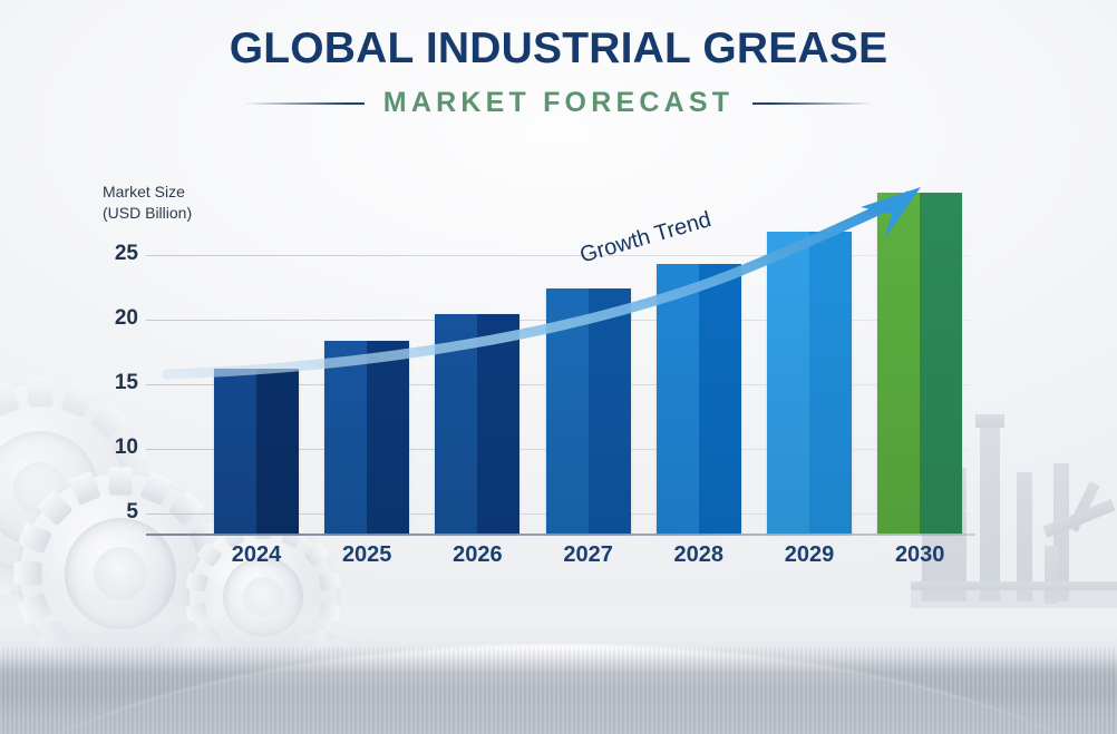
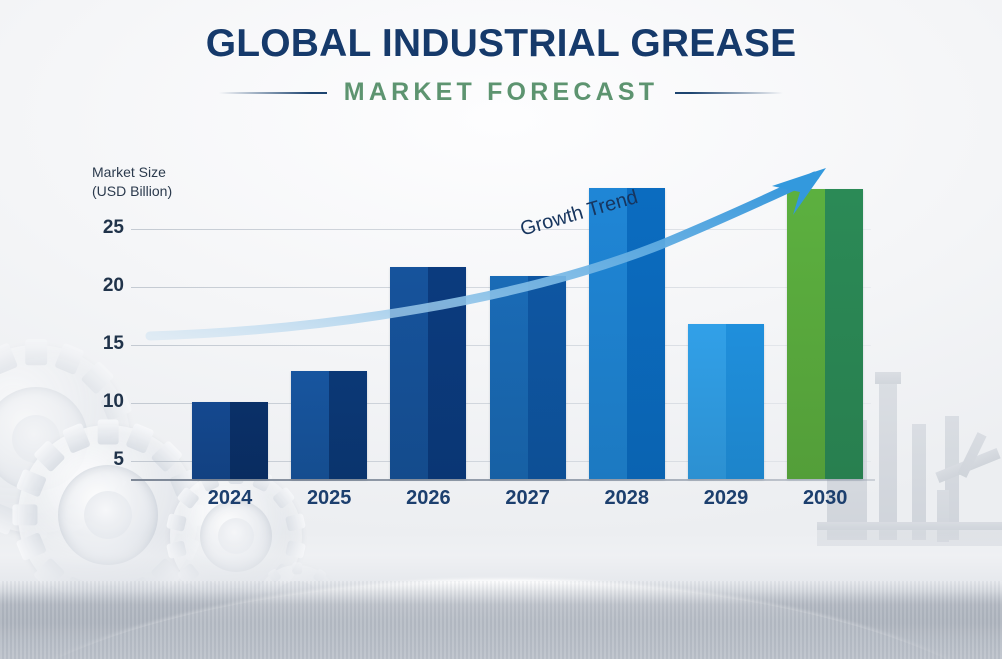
2024: 12.8 -> 6.6
2025: 14.9 -> 9.3
2026: 17.0 -> 18.3
2027: 19.0 -> 17.5
2028: 20.9 -> 25.1
2029: 23.4 -> 13.4
2030: 26.4 -> 25.0
